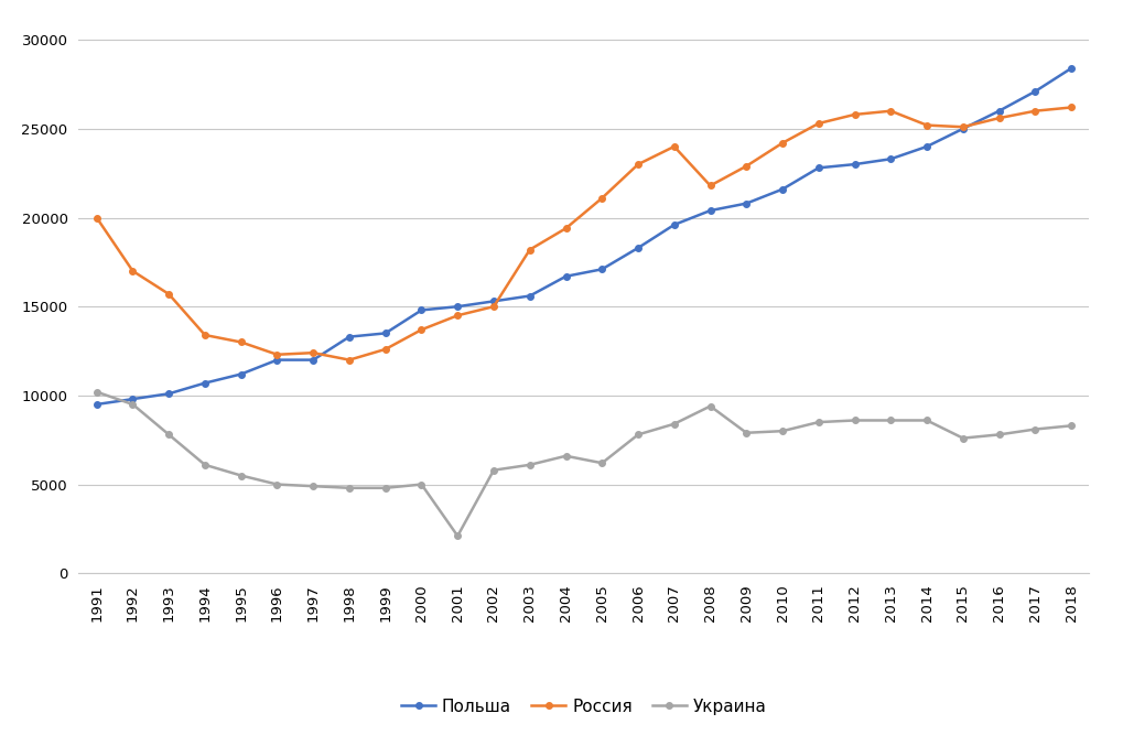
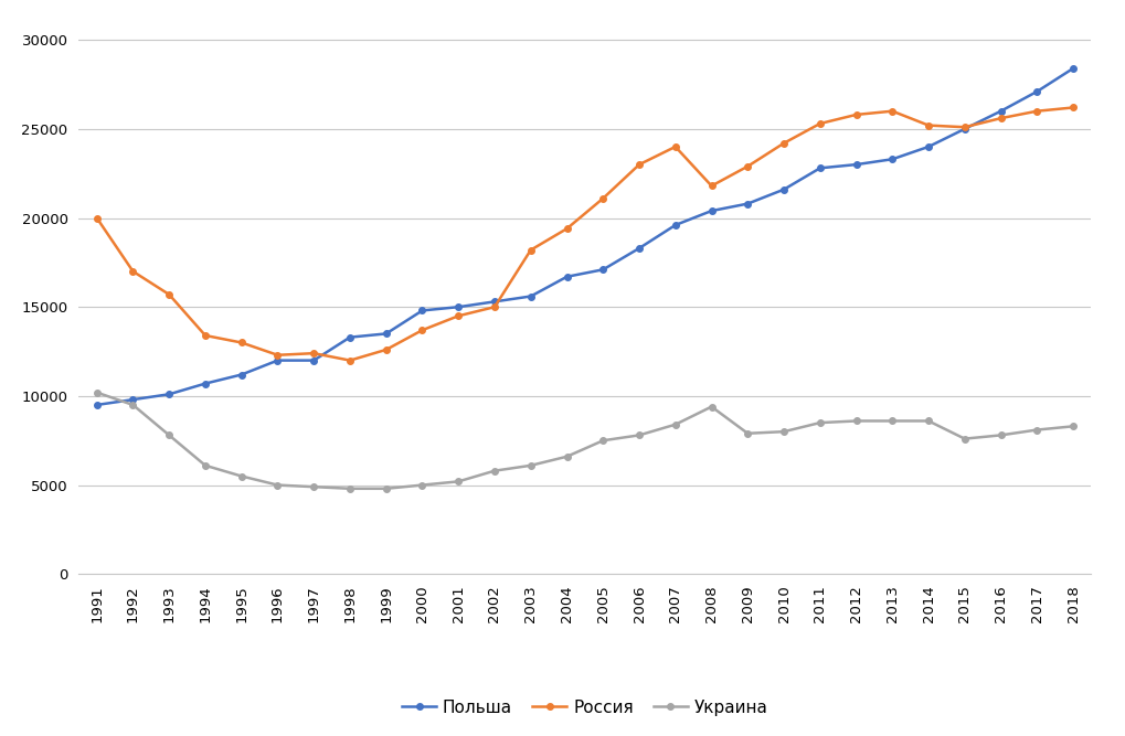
Украина/2001: 2100 -> 5200
Украина/2005: 6200 -> 7500
